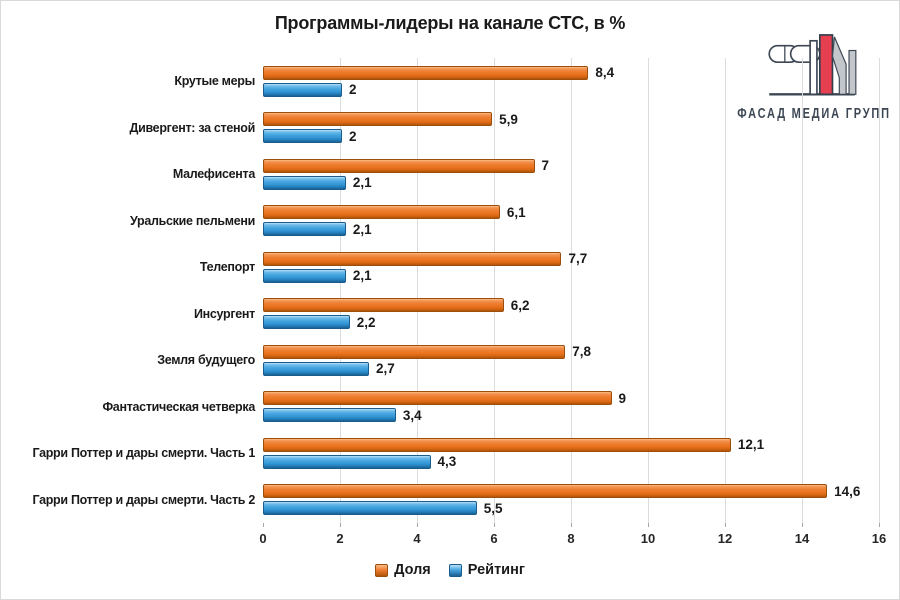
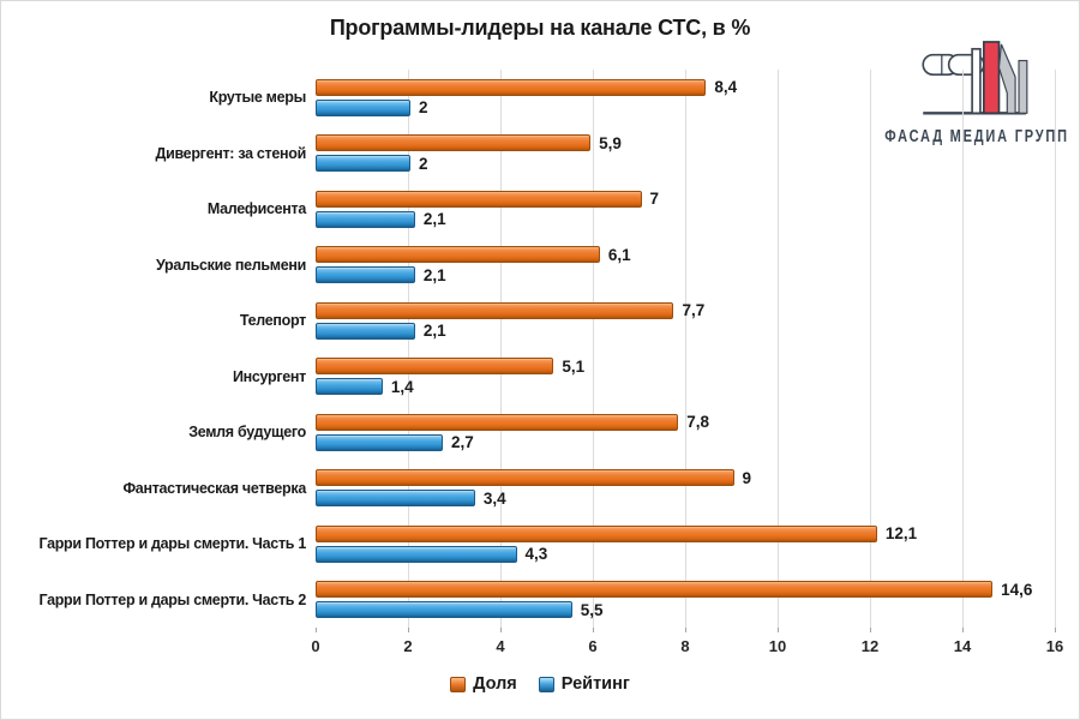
Доля/Инсургент: 6,2 -> 5,1
Рейтинг/Инсургент: 2,2 -> 1,4
